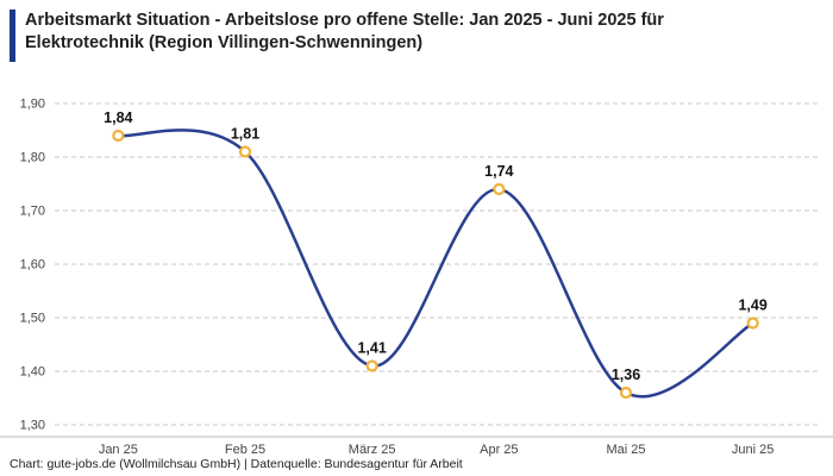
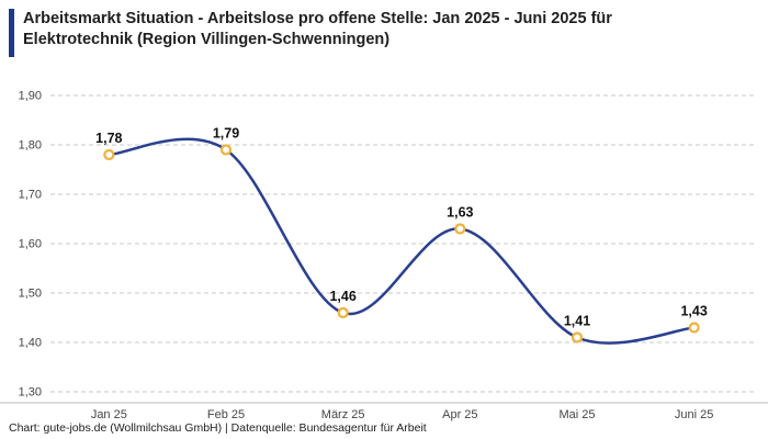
Jan 25: 1,84 -> 1,78
Feb 25: 1,81 -> 1,79
März 25: 1,41 -> 1,46
Apr 25: 1,74 -> 1,63
Mai 25: 1,36 -> 1,41
Juni 25: 1,49 -> 1,43
